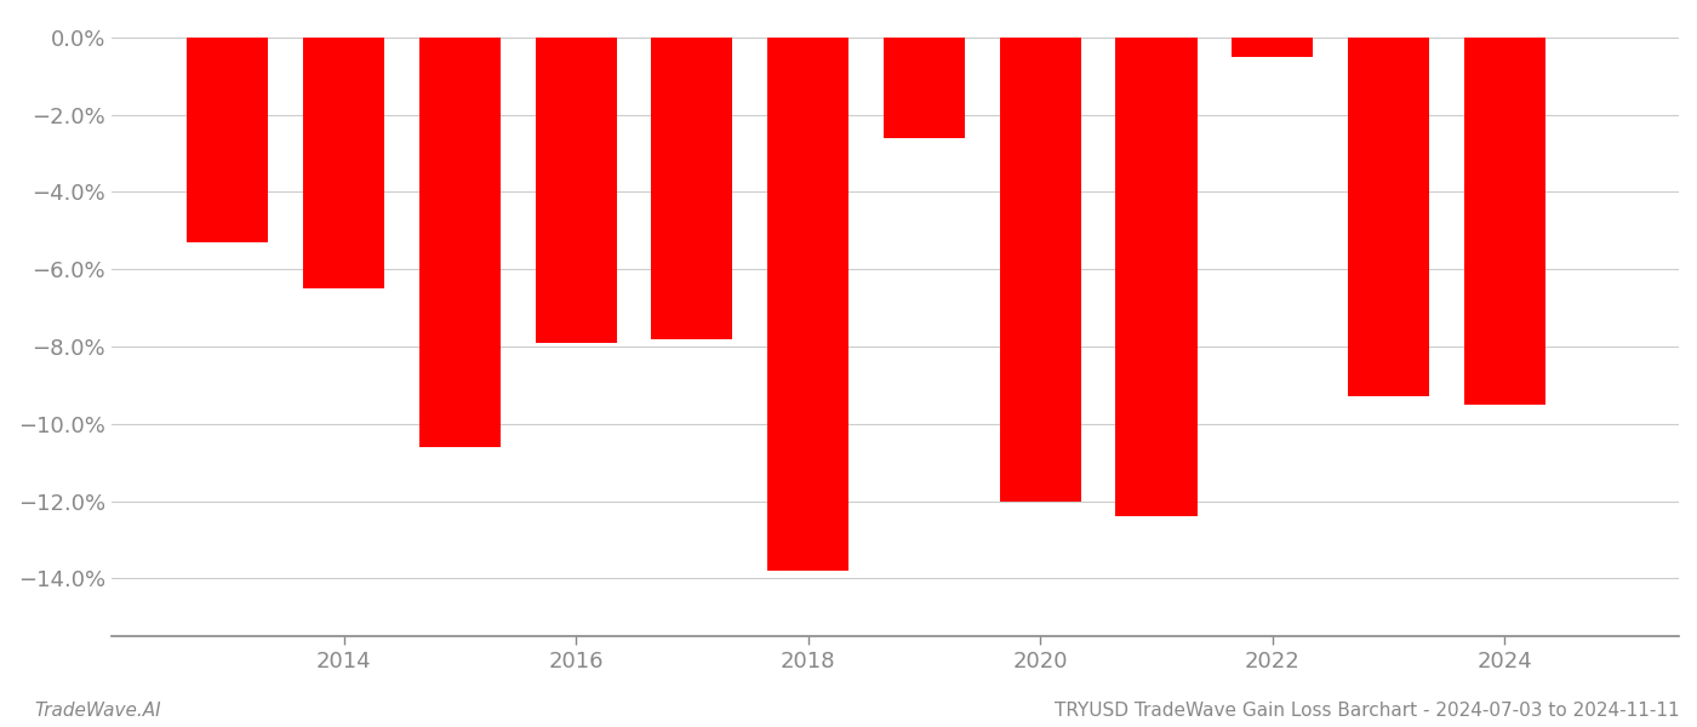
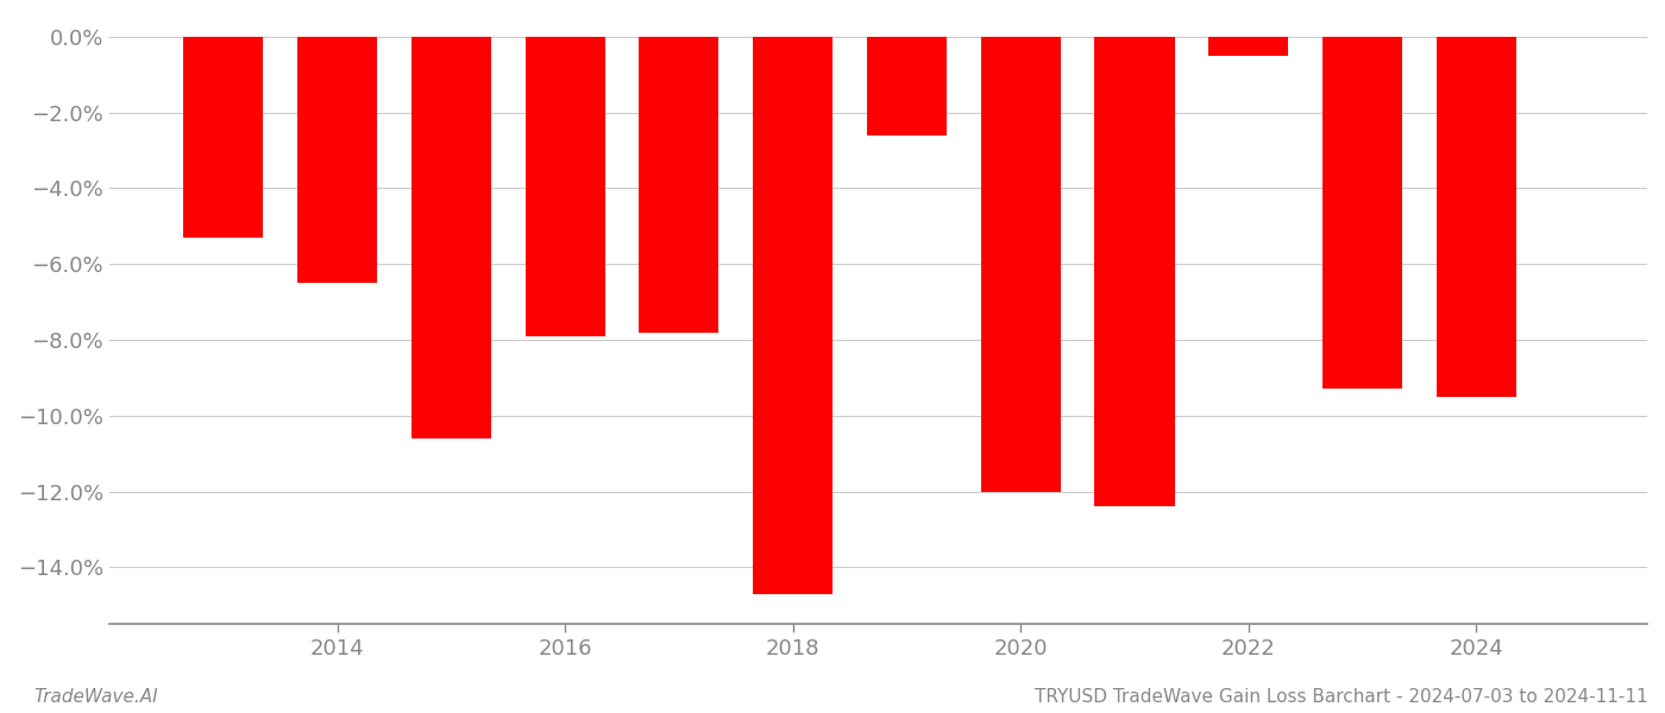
2018: -13.8% -> -14.7%
